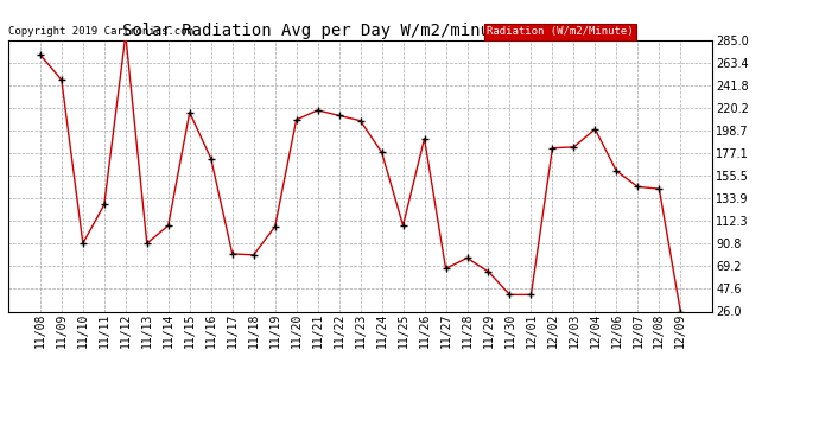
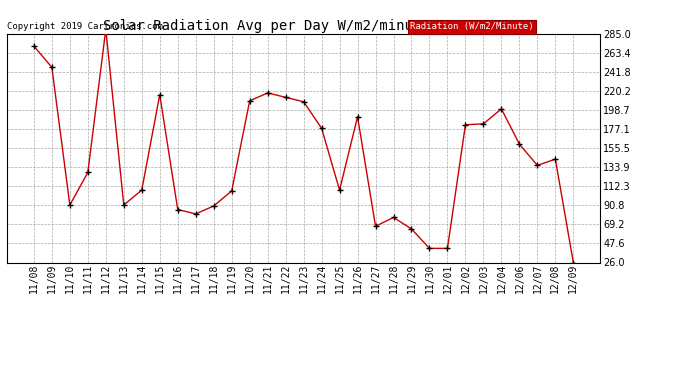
11/16: 172 -> 86
11/18: 80 -> 90
12/07: 145 -> 136
